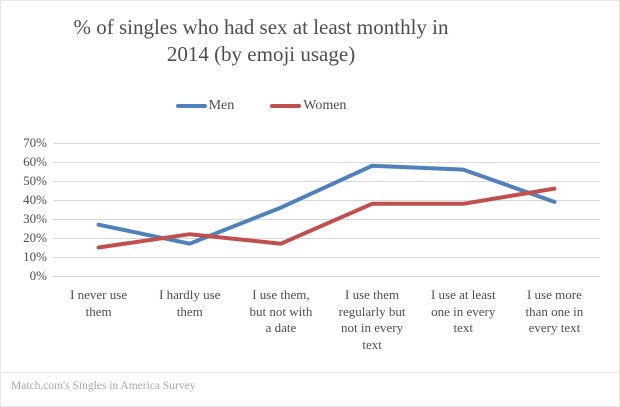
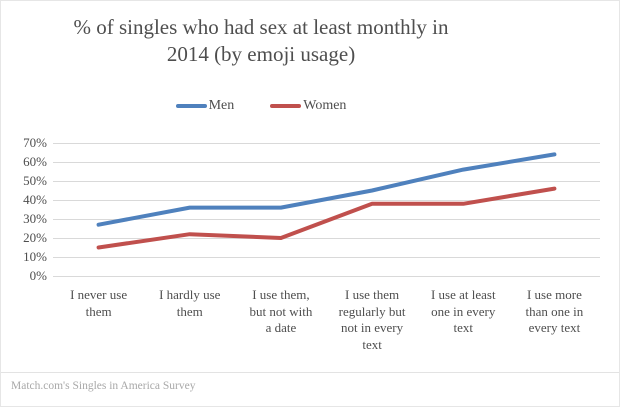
Men/I hardly use them: 17% -> 36%
Women/I use them, but not with a date: 17% -> 20%
Men/I use them regularly but not in every text: 58% -> 45%
Men/I use more than one in every text: 39% -> 64%
